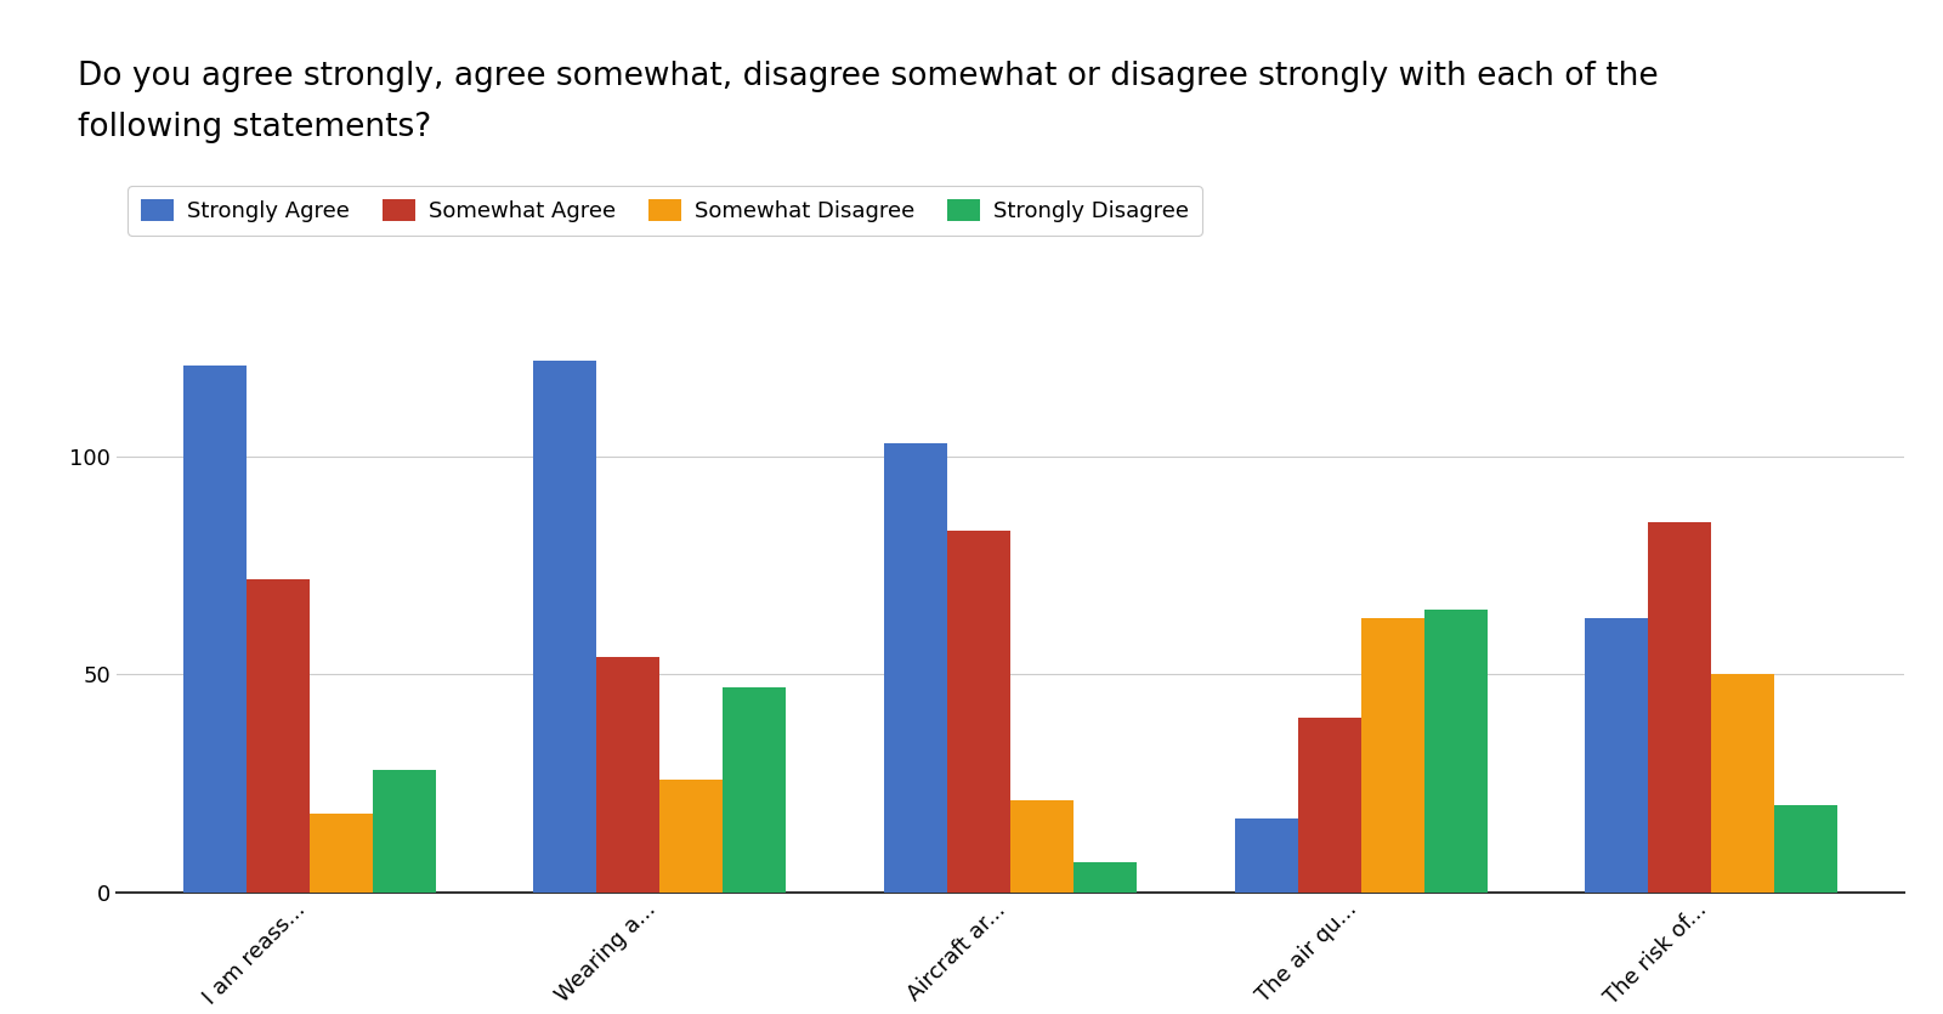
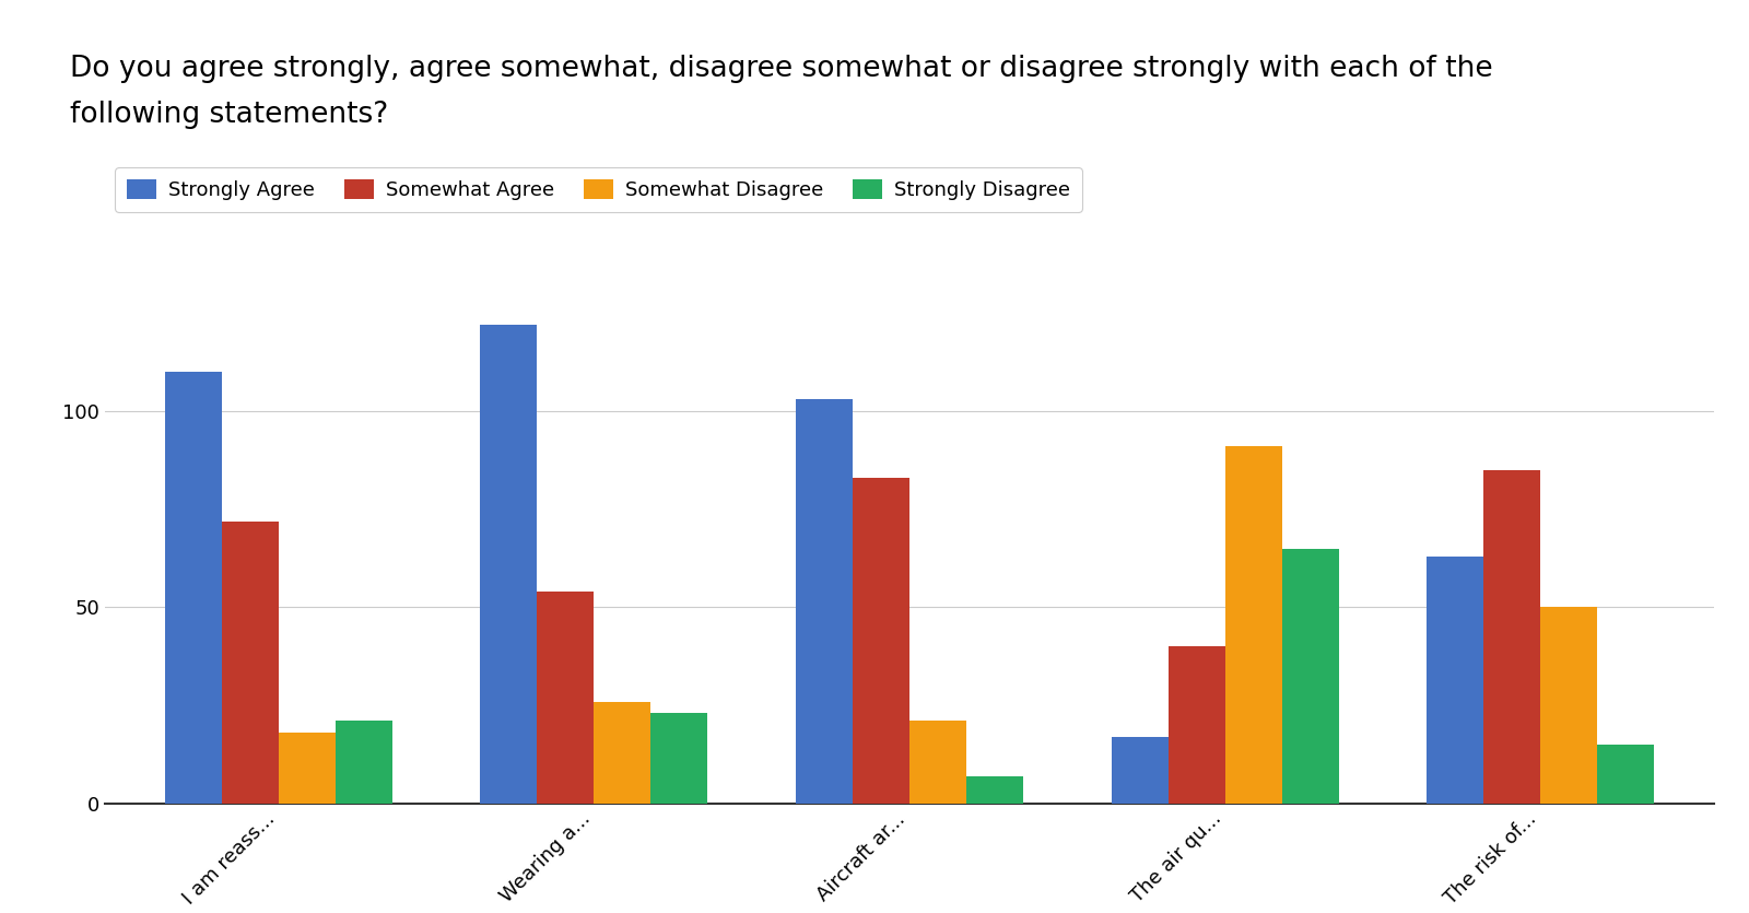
Strongly Agree/I am reass...: 121 -> 110
Strongly Disagree/I am reass...: 28 -> 21
Strongly Disagree/Wearing a...: 47 -> 23
Somewhat Disagree/The air qu...: 63 -> 91
Strongly Disagree/The risk of...: 20 -> 15
